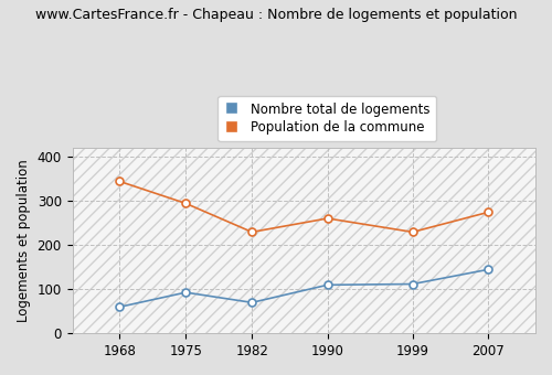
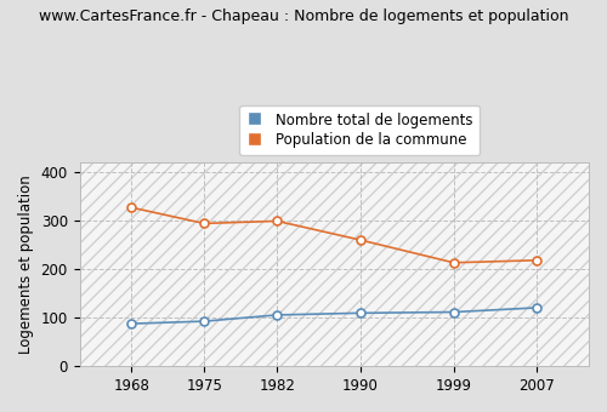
Nombre total de logements/1968: 60 -> 88
Population de la commune/1968: 345 -> 328
Nombre total de logements/1982: 70 -> 106
Population de la commune/1982: 230 -> 300
Population de la commune/1999: 230 -> 214
Nombre total de logements/2007: 145 -> 121
Population de la commune/2007: 275 -> 219
